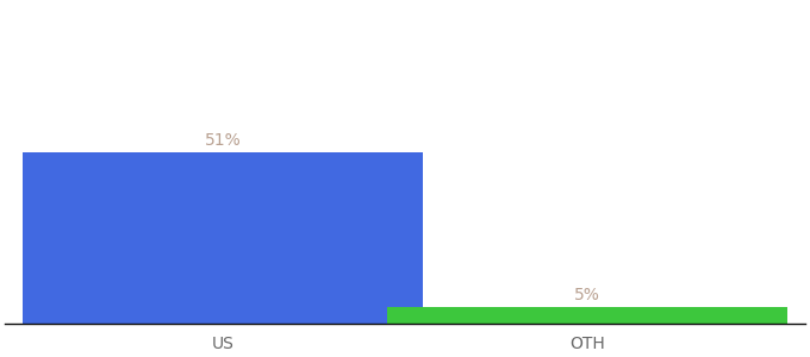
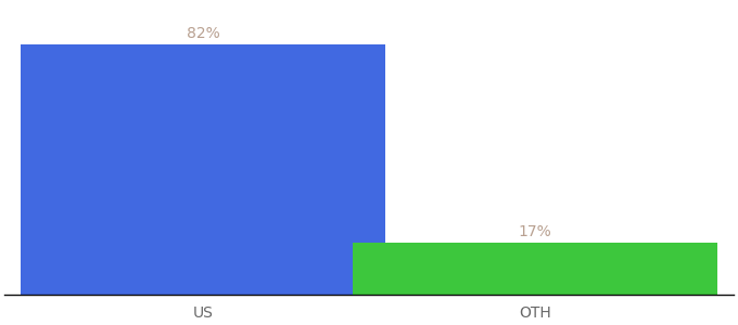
US: 51% -> 82%
OTH: 5% -> 17%
